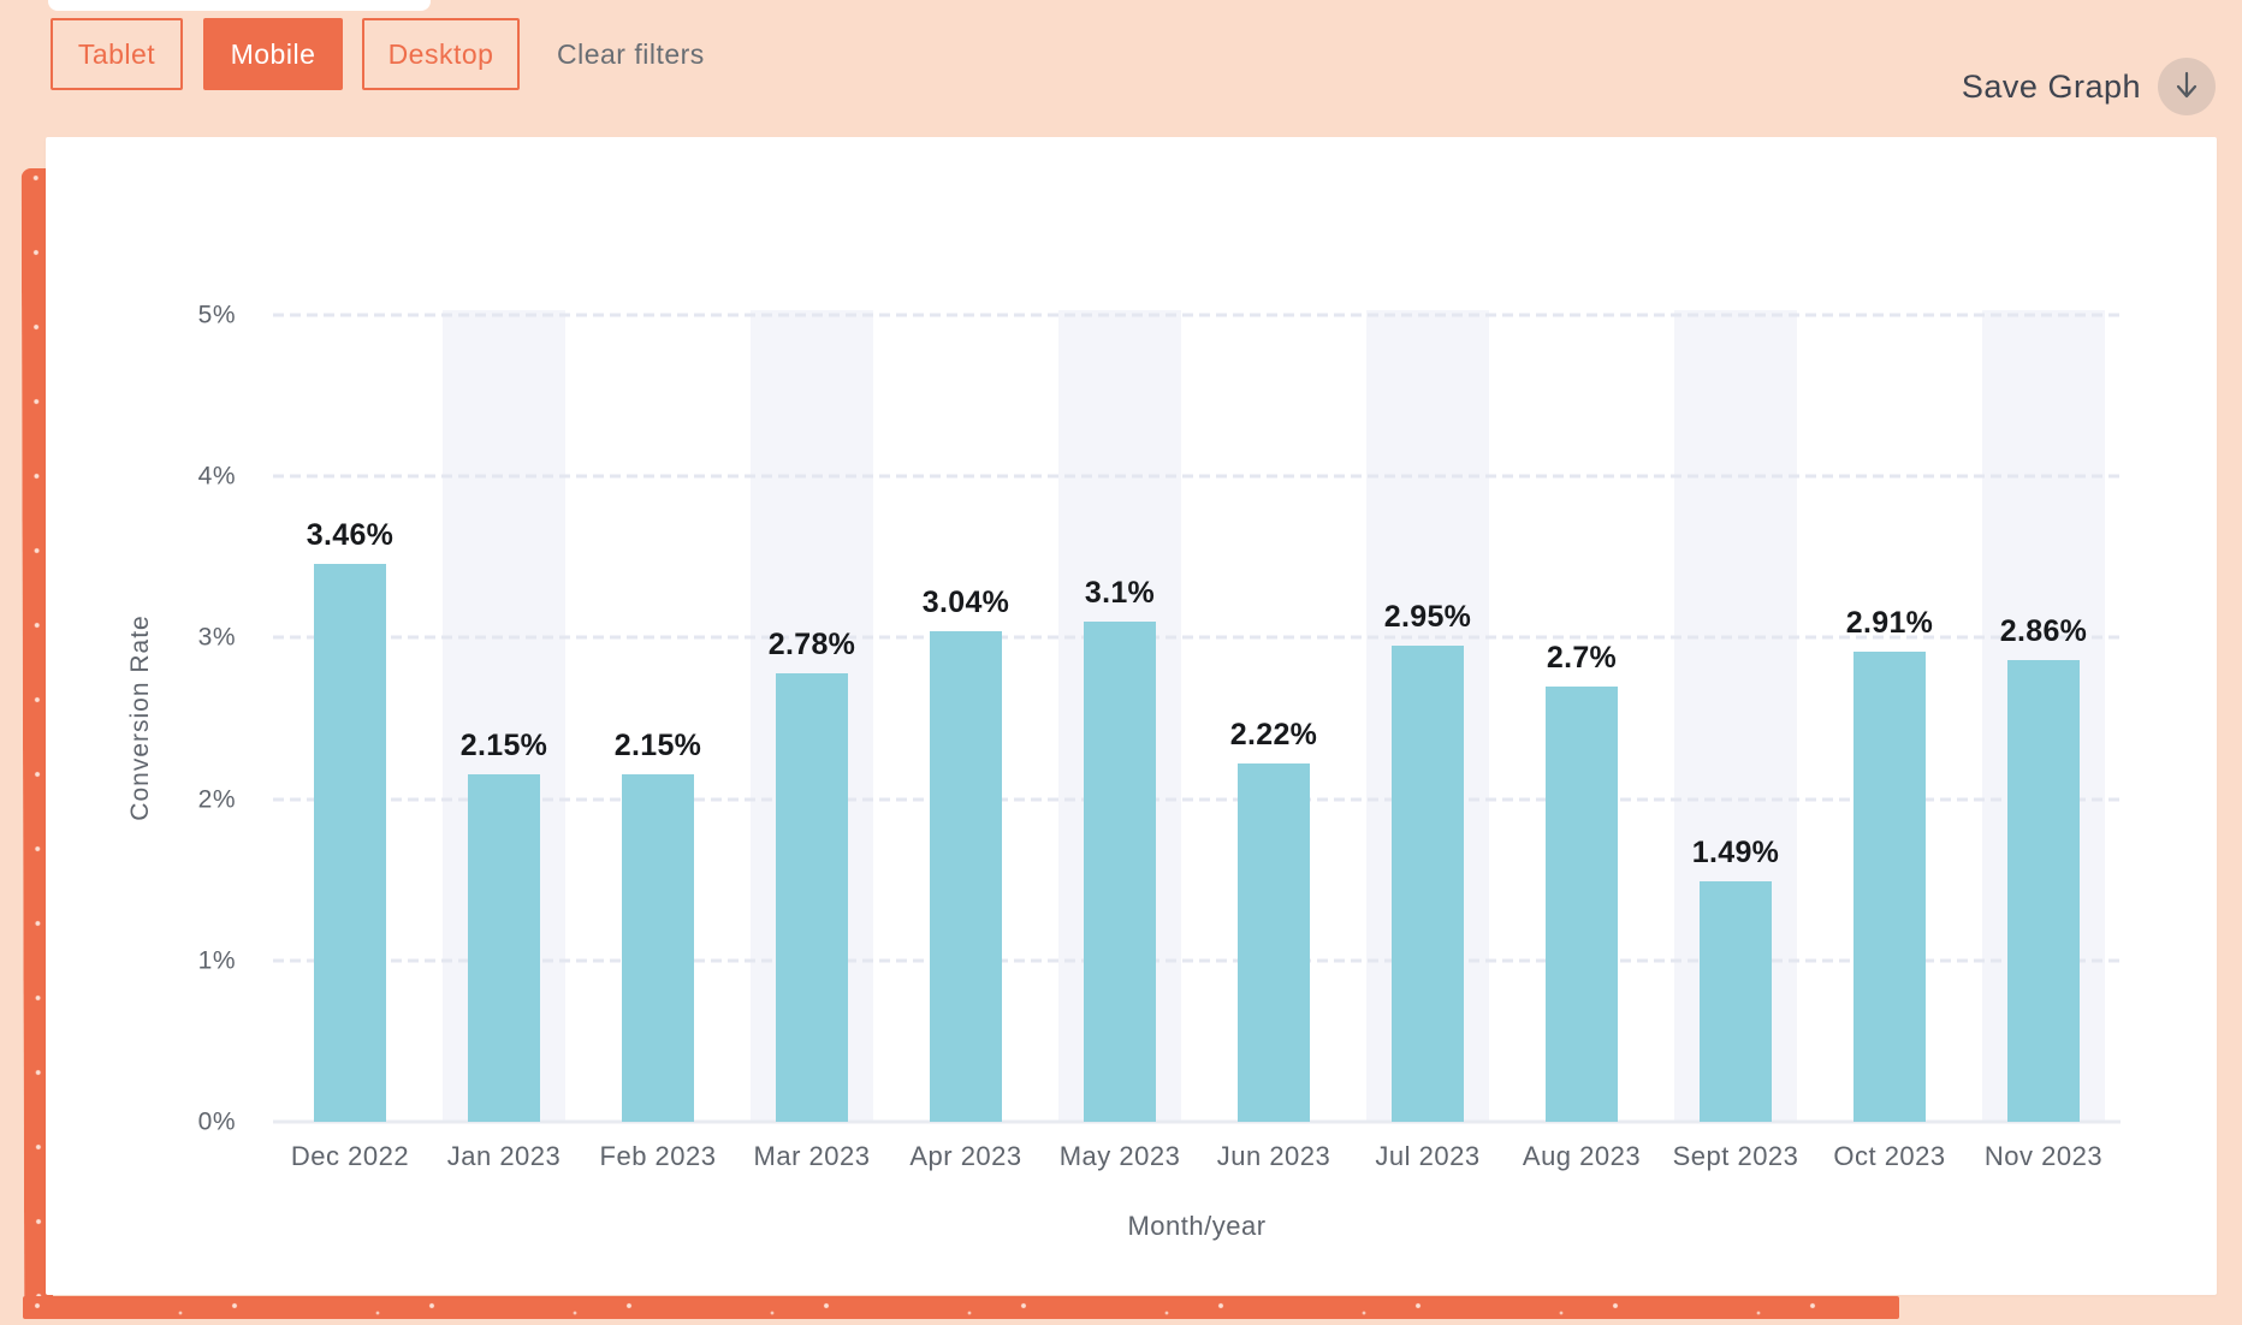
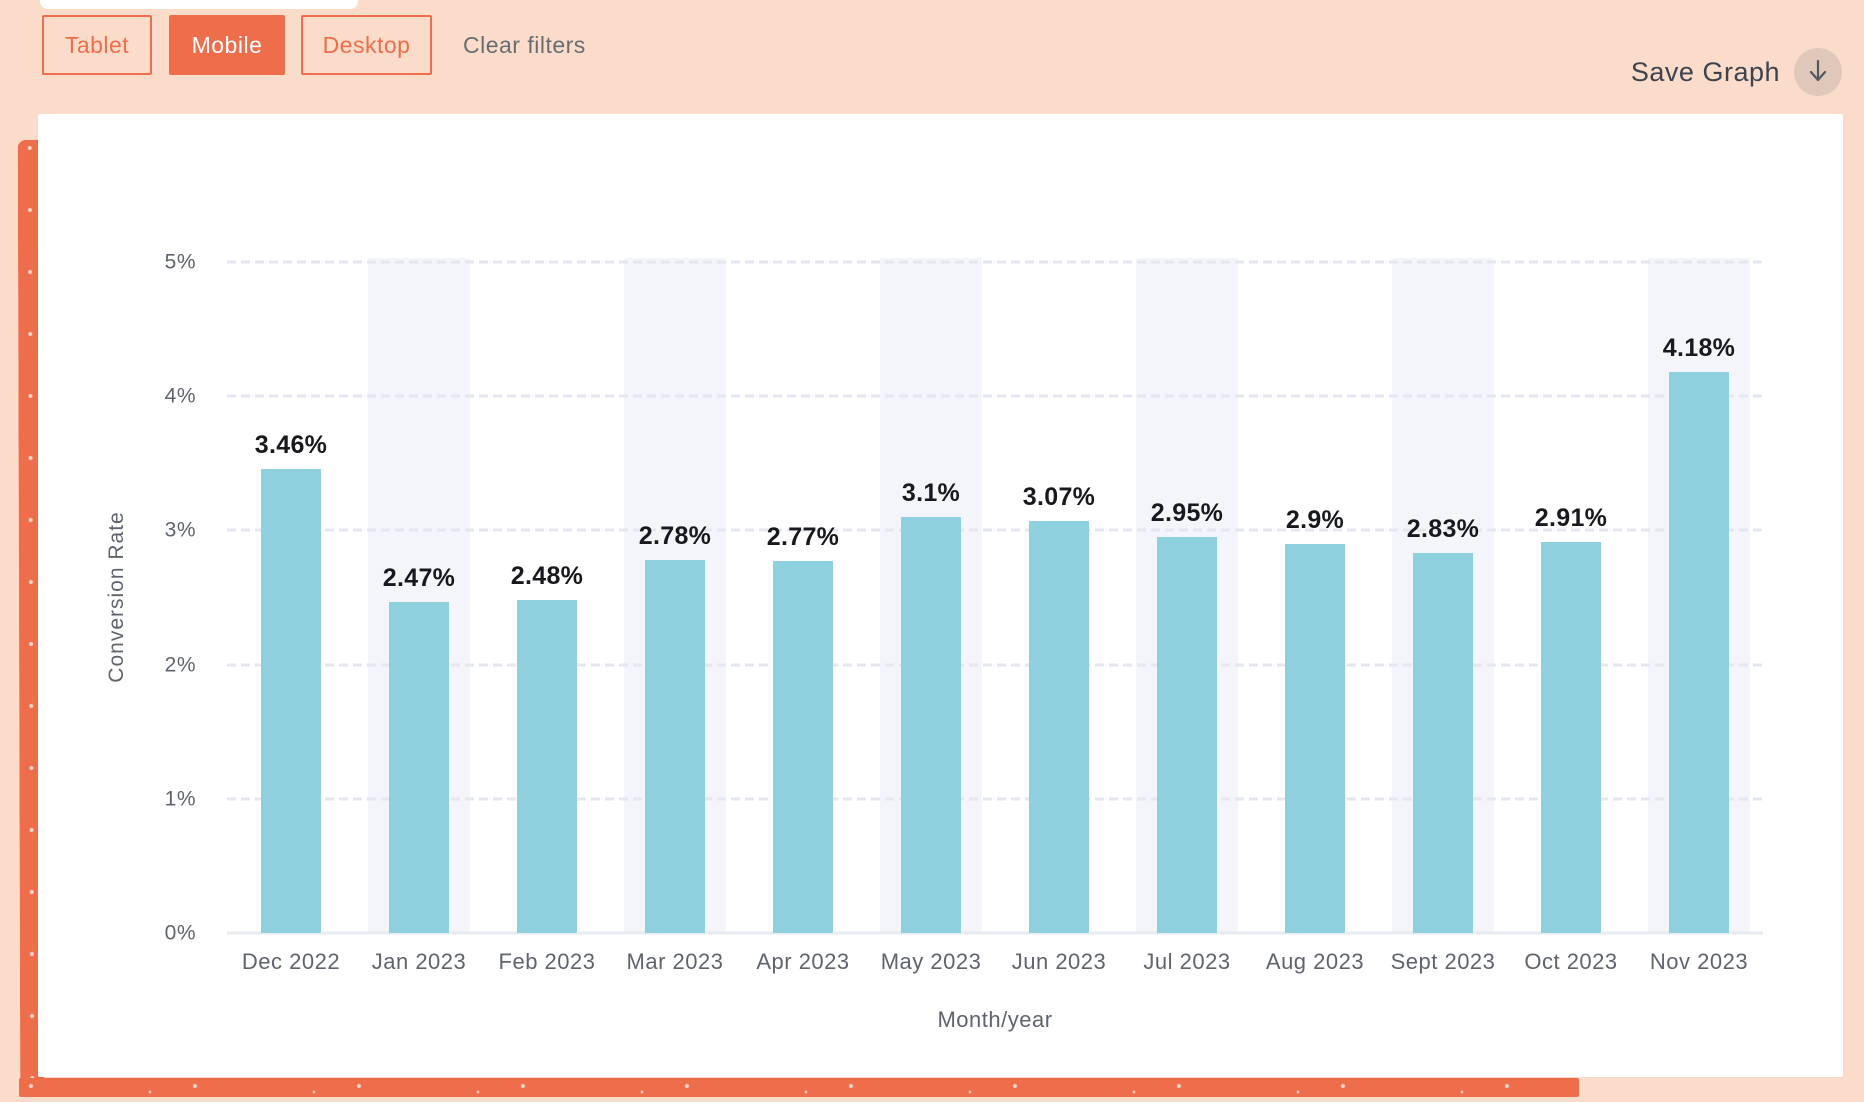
Jan 2023: 2.15% -> 2.47%
Feb 2023: 2.15% -> 2.48%
Apr 2023: 3.04% -> 2.77%
Jun 2023: 2.22% -> 3.07%
Aug 2023: 2.7% -> 2.9%
Sept 2023: 1.49% -> 2.83%
Nov 2023: 2.86% -> 4.18%
